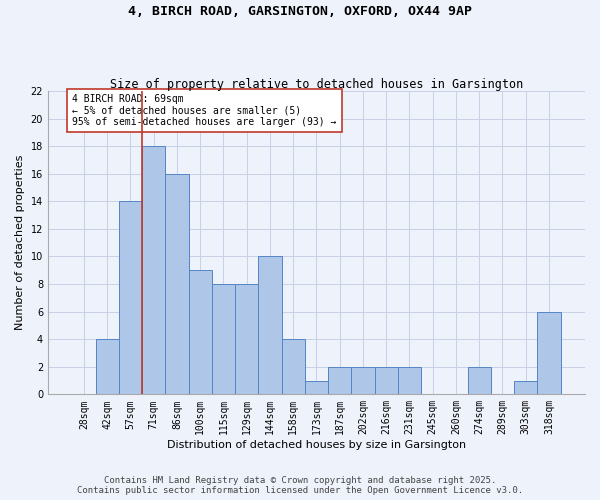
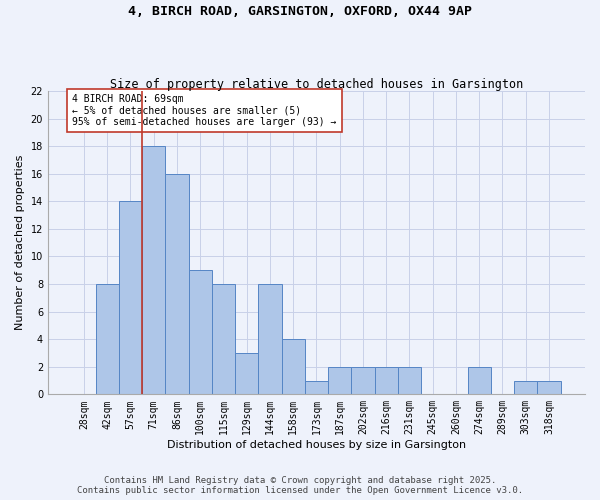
42sqm: 4 -> 8
129sqm: 8 -> 3
144sqm: 10 -> 8
318sqm: 6 -> 1
